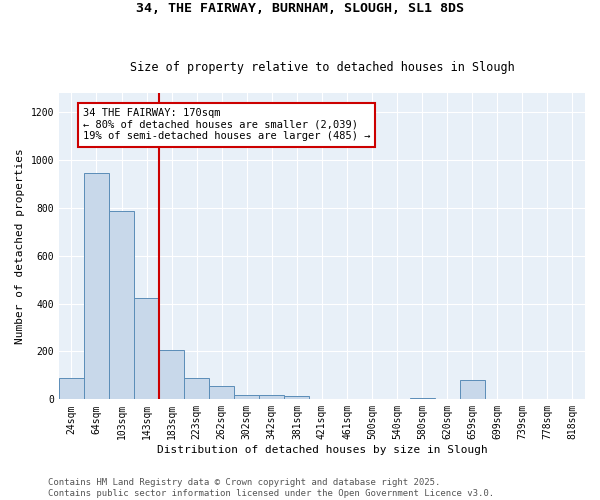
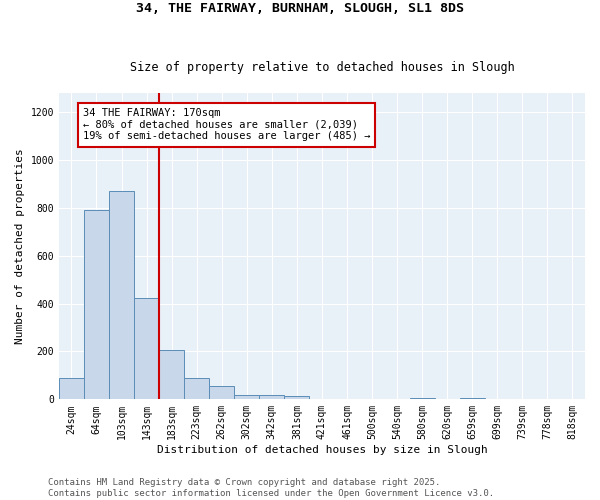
64sqm: 945 -> 790
103sqm: 785 -> 870
659sqm: 80 -> 5
